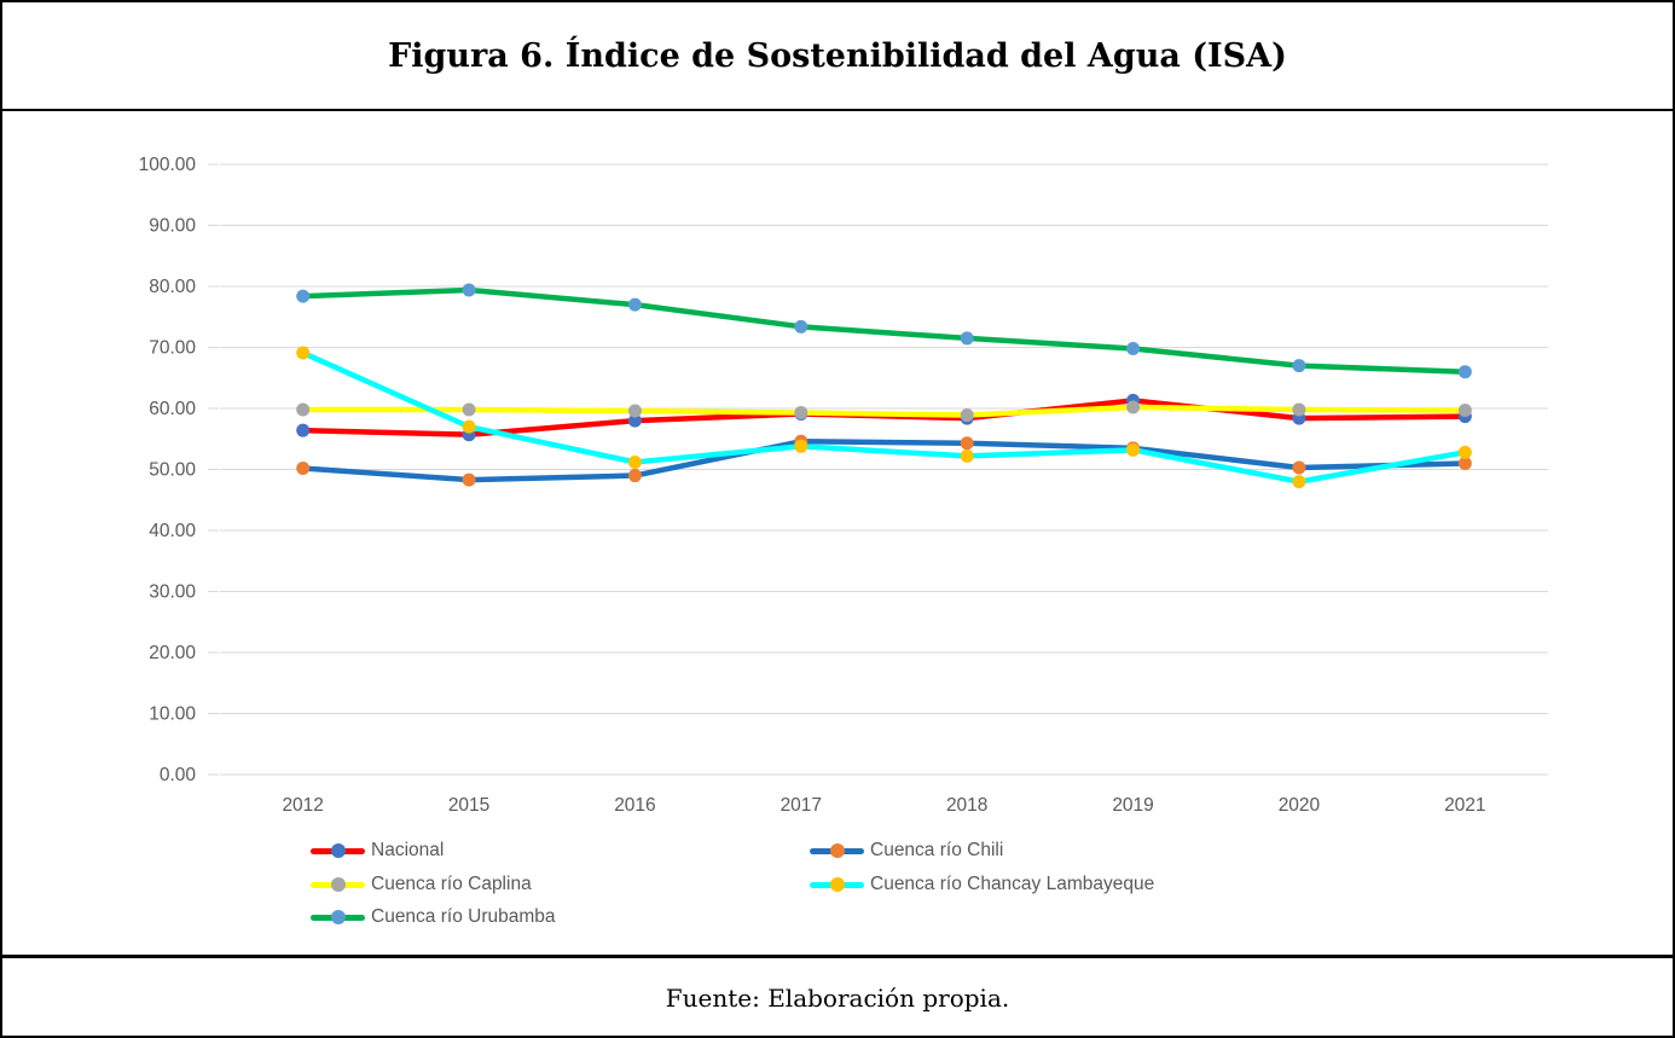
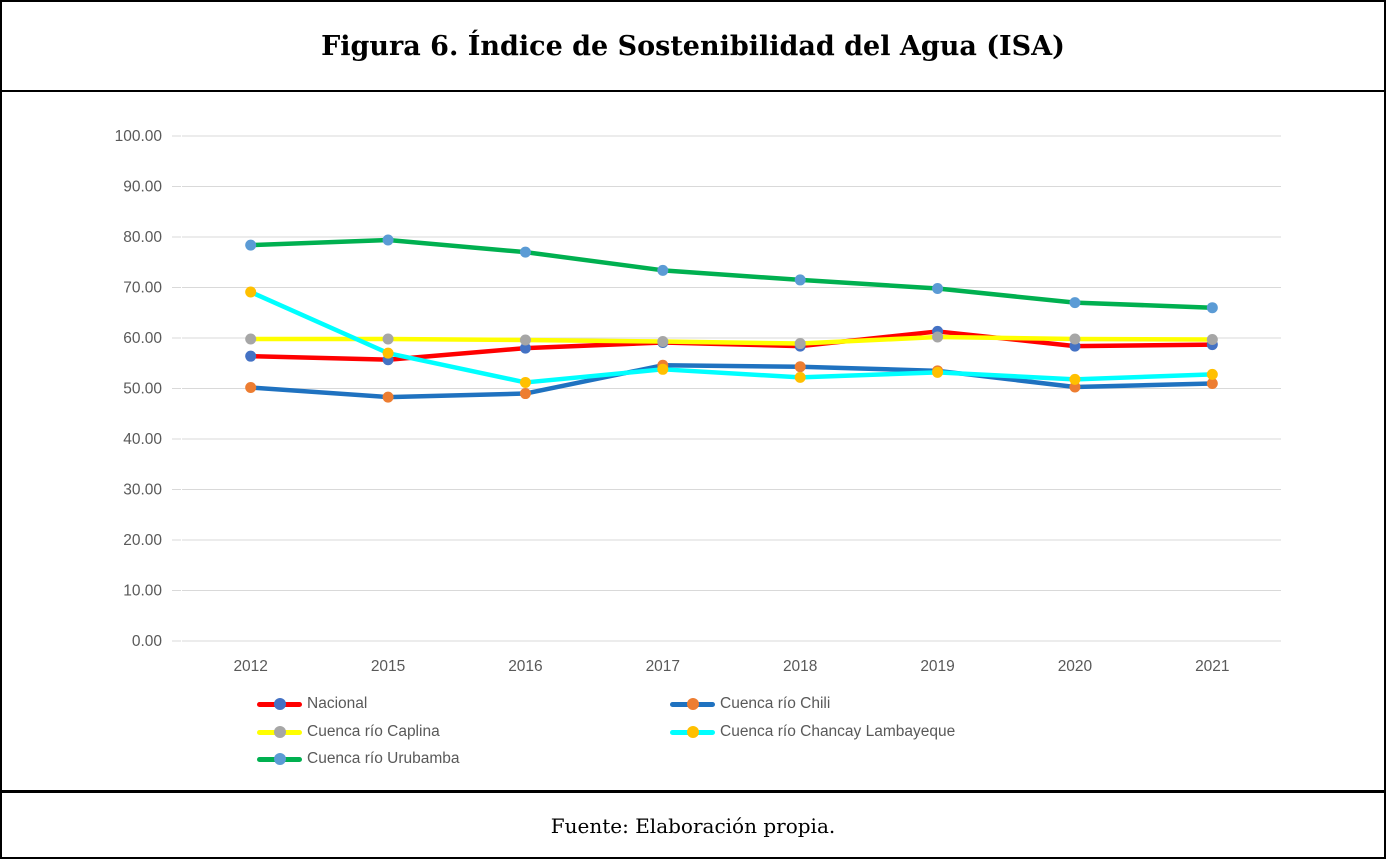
Cuenca río Chancay Lambayeque/2020: 48 -> 52
